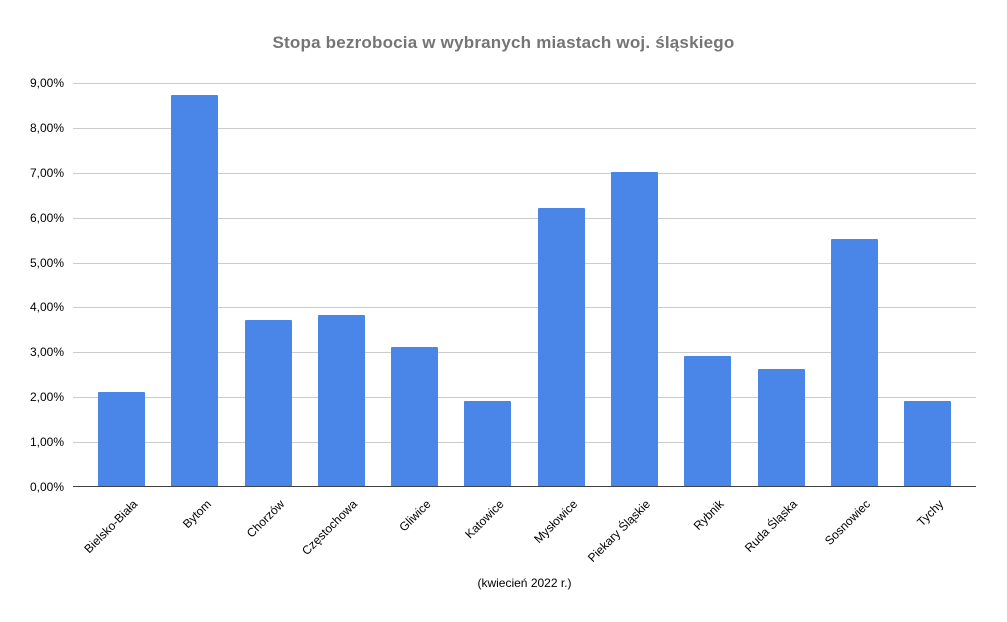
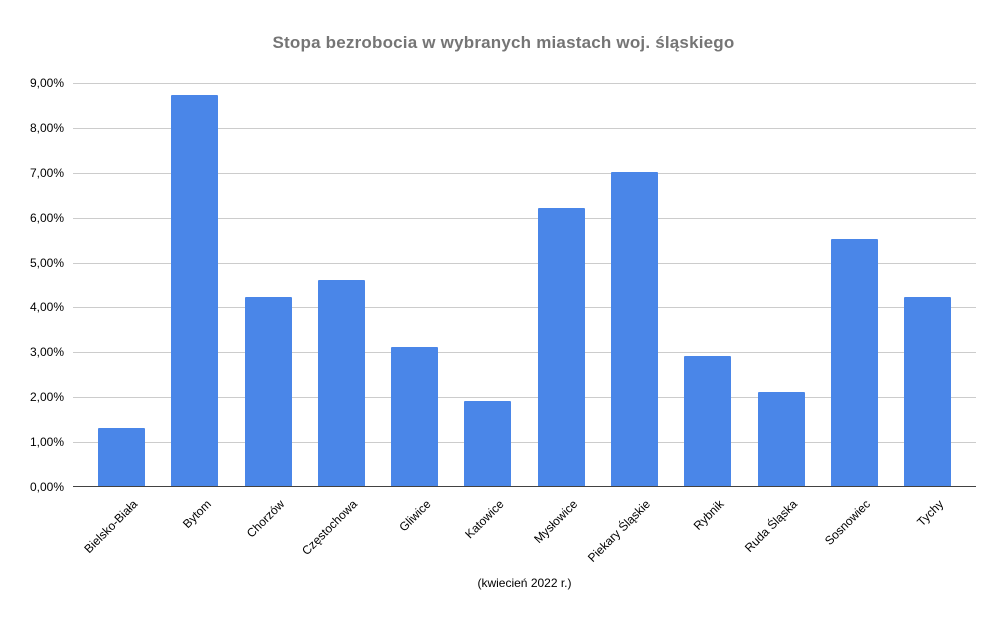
Bielsko-Biała: 2,1% -> 1,3%
Chorzów: 3,7% -> 4,2%
Częstochowa: 3,8% -> 4,6%
Ruda Śląska: 2,6% -> 2,1%
Tychy: 1,9% -> 4,2%
